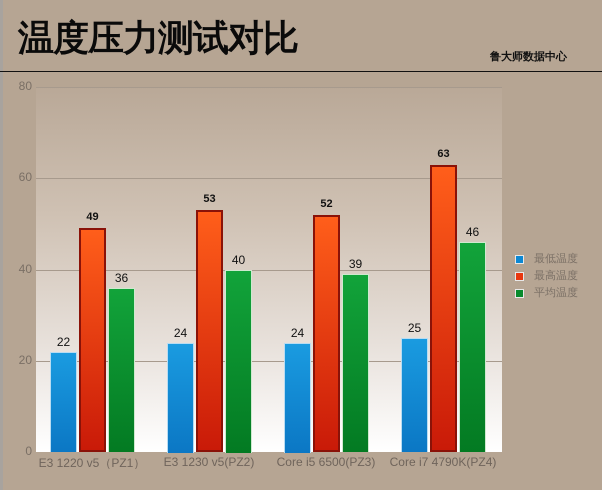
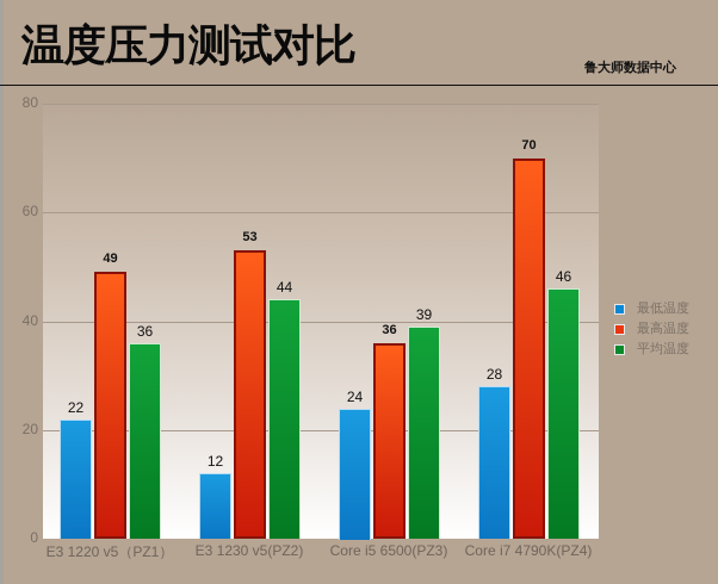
最低温度/E3 1230 v5(PZ2): 24 -> 12
平均温度/E3 1230 v5(PZ2): 40 -> 44
最高温度/Core i5 6500(PZ3): 52 -> 36
最低温度/Core i7 4790K(PZ4): 25 -> 28
最高温度/Core i7 4790K(PZ4): 63 -> 70
